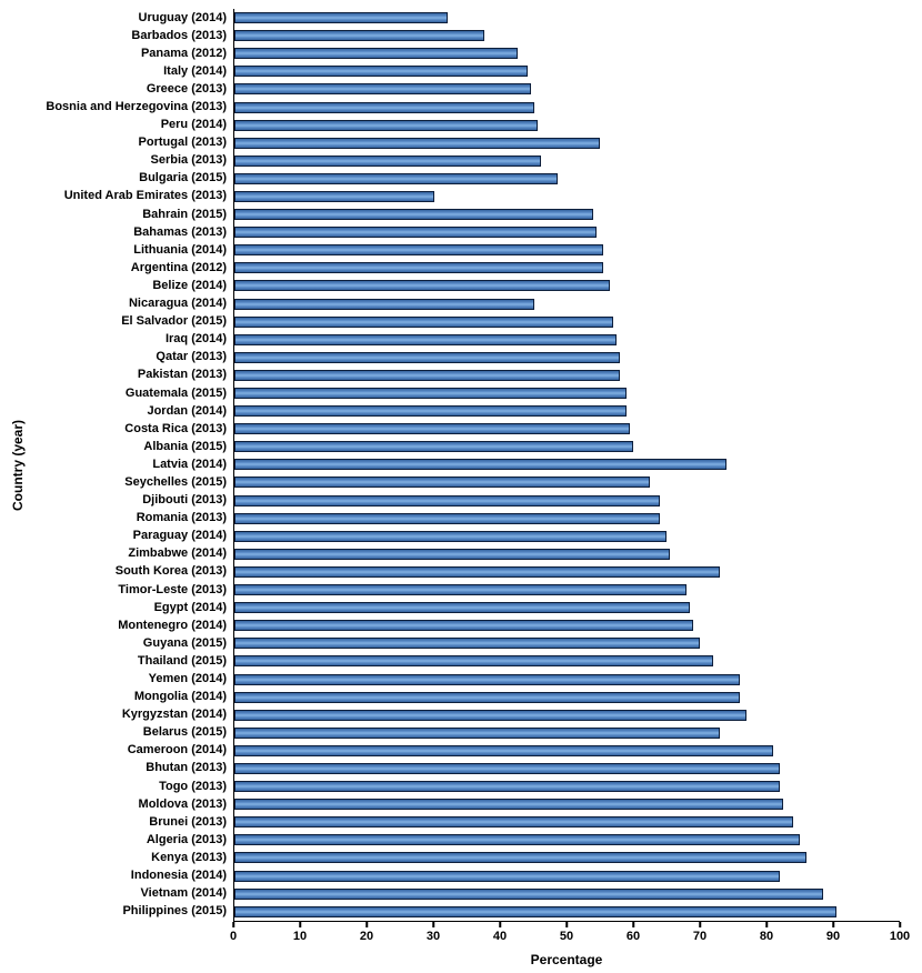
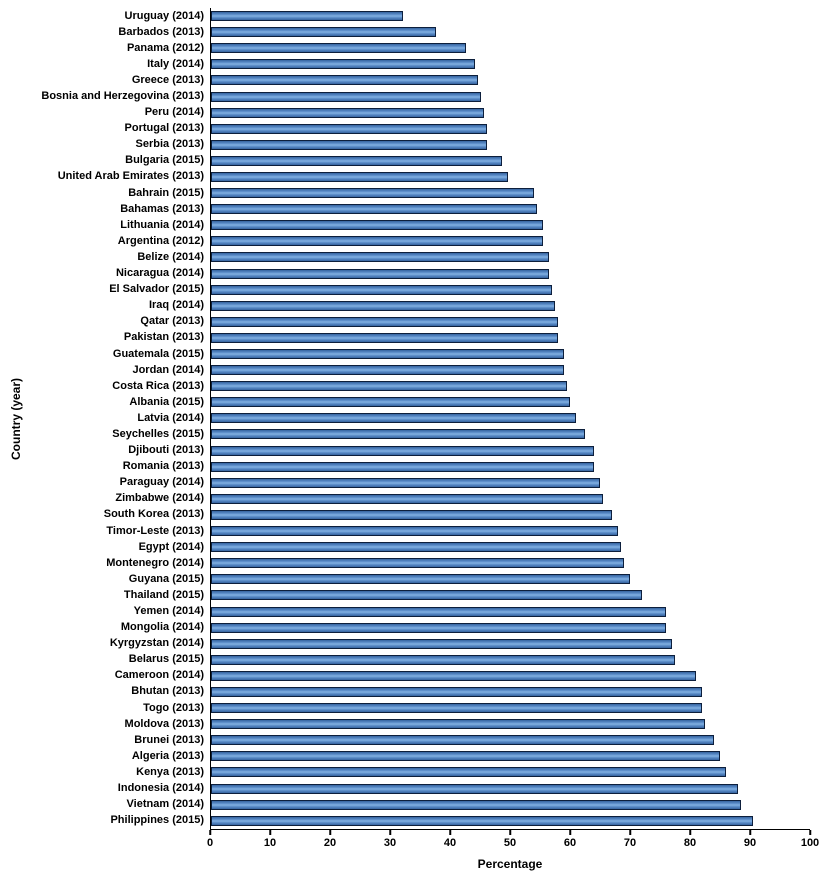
Portugal (2013): 55 -> 46
United Arab Emirates (2013): 30 -> 50
Nicaragua (2014): 45 -> 56
Latvia (2014): 74 -> 61
South Korea (2013): 73 -> 67
Belarus (2015): 73 -> 78
Indonesia (2014): 82 -> 88
